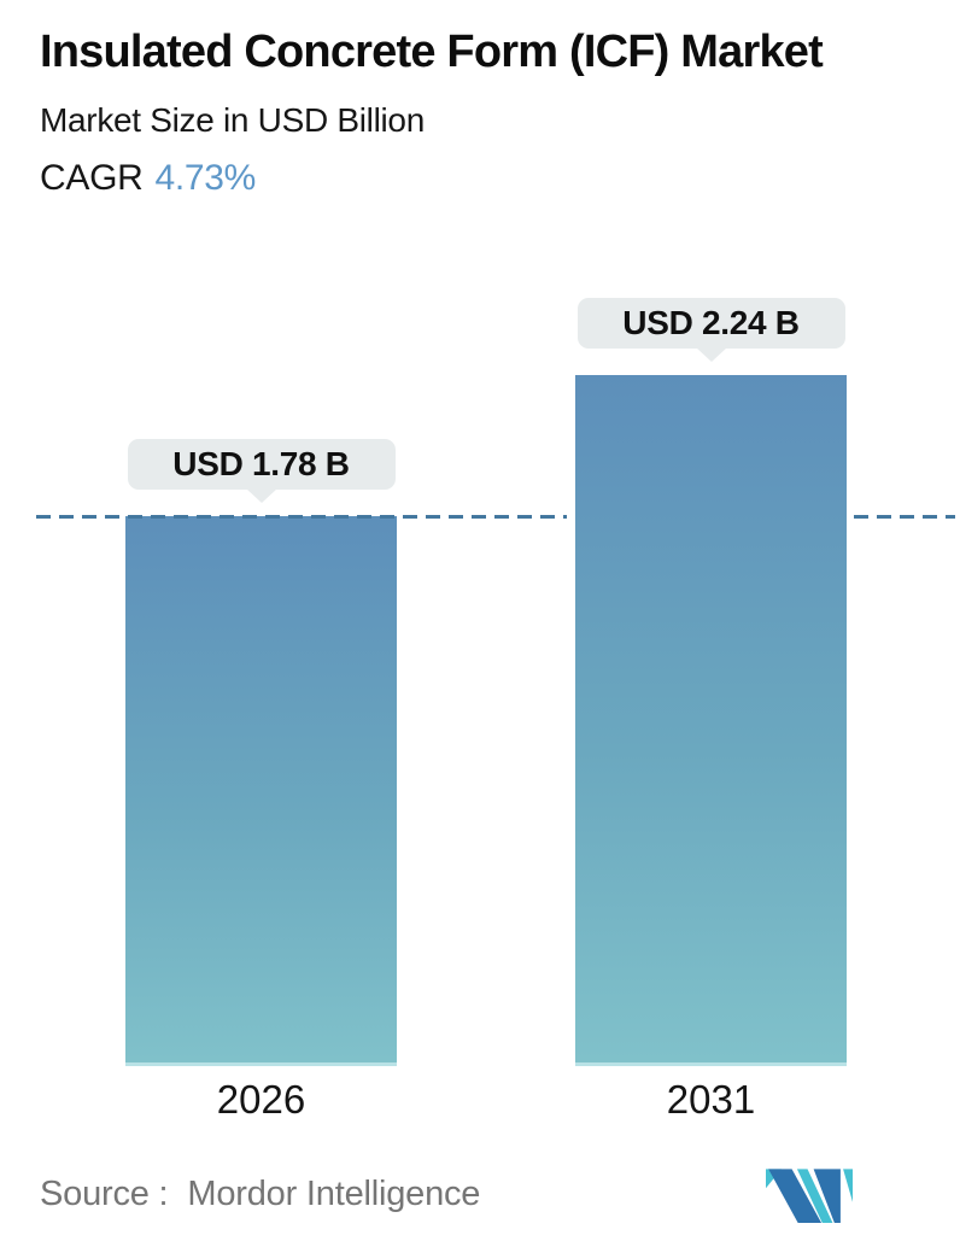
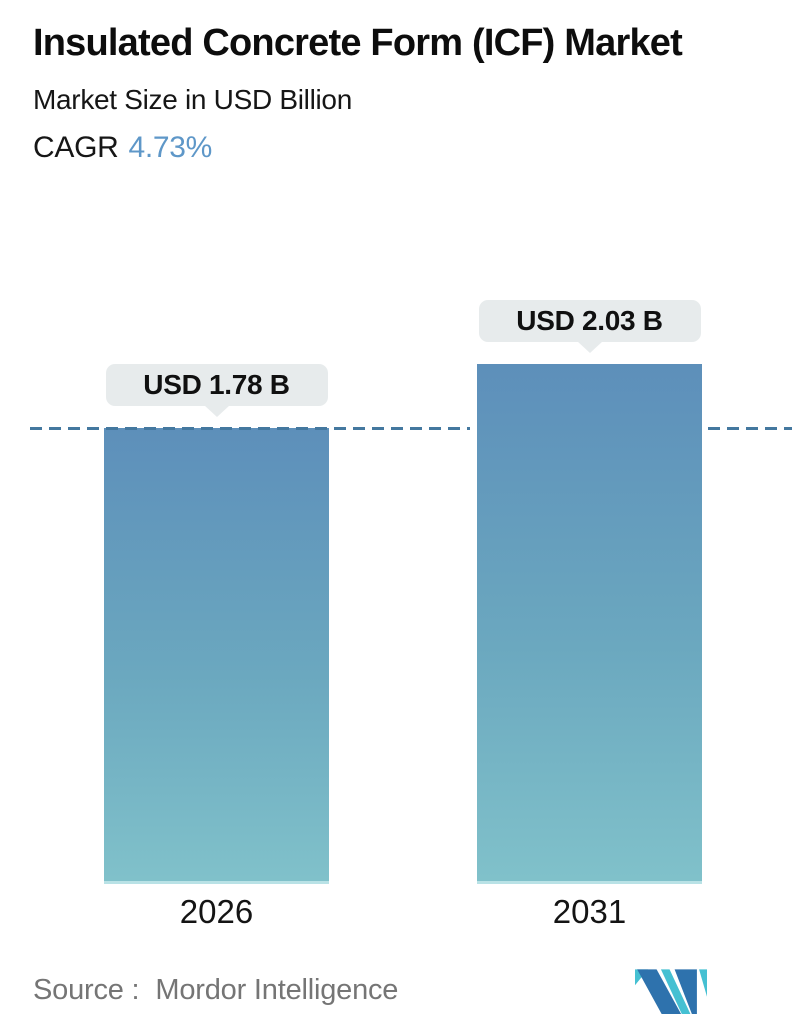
2031: 2.24 -> 2.03
